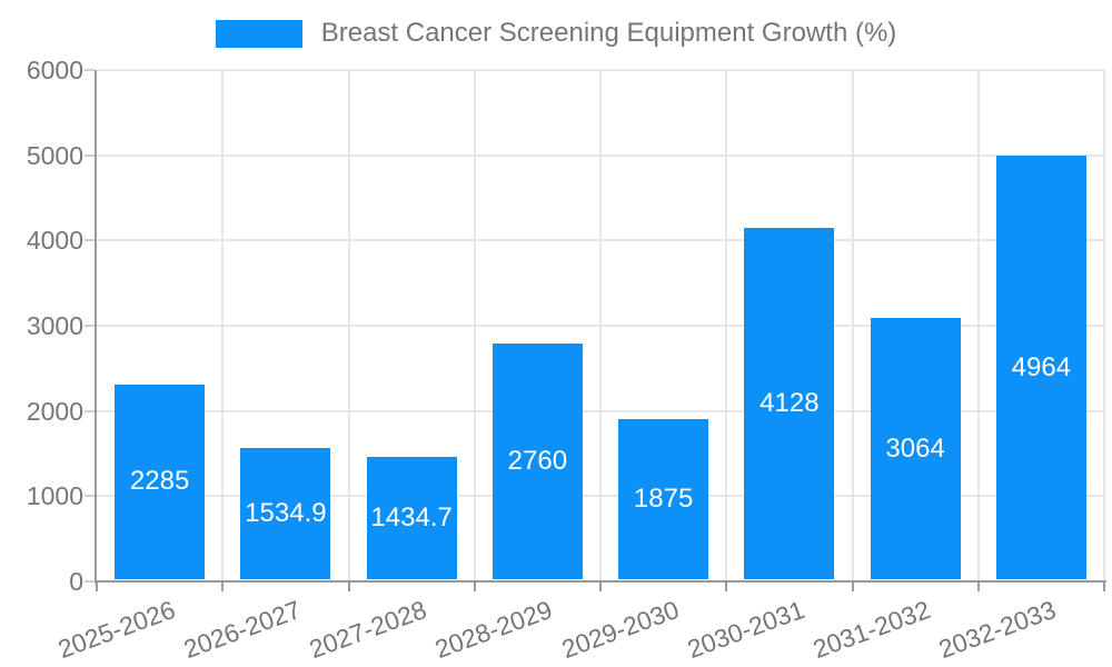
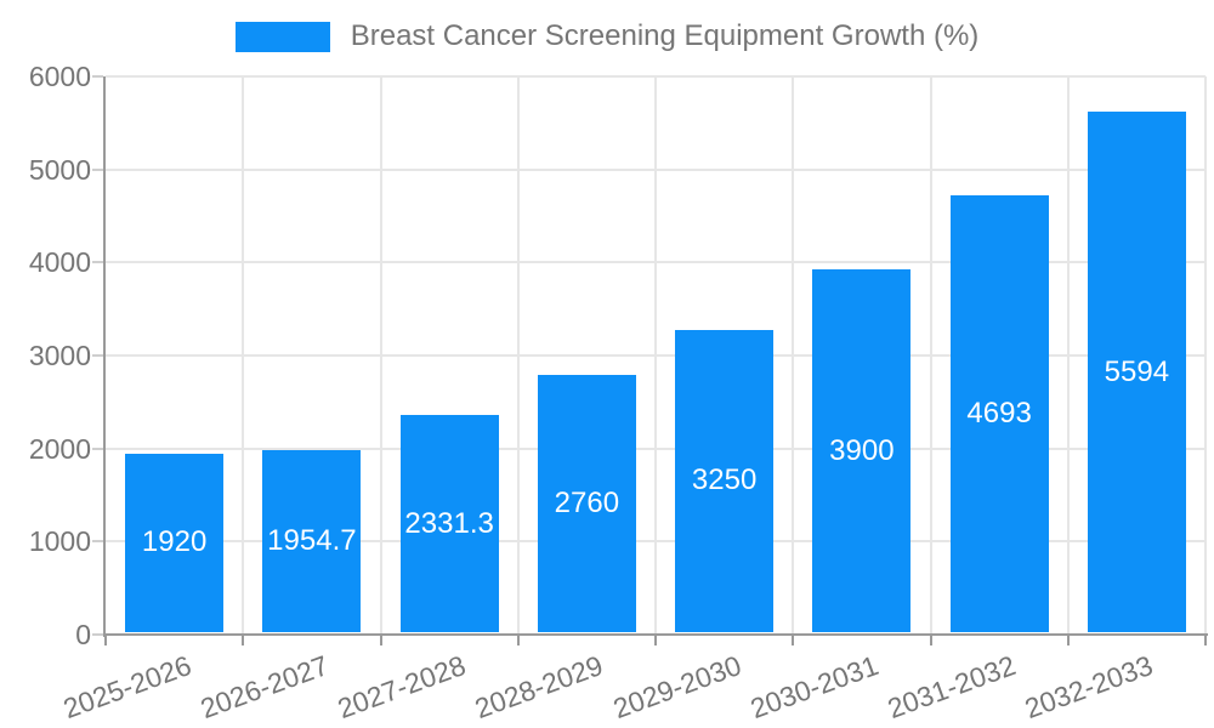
2025-2026: 2285 -> 1920
2026-2027: 1534.9 -> 1954.7
2027-2028: 1434.7 -> 2331.3
2029-2030: 1875 -> 3250
2030-2031: 4128 -> 3900
2031-2032: 3064 -> 4693
2032-2033: 4964 -> 5594
